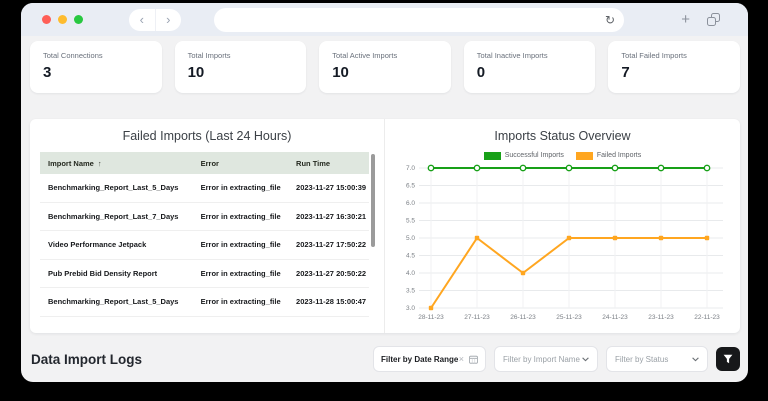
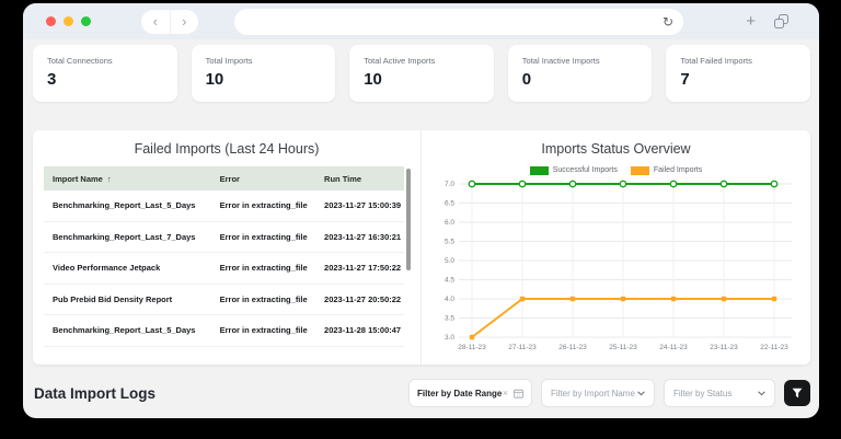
Failed Imports/27-11-23: 5 -> 4
Failed Imports/25-11-23: 5 -> 4
Failed Imports/24-11-23: 5 -> 4
Failed Imports/23-11-23: 5 -> 4
Failed Imports/22-11-23: 5 -> 4
